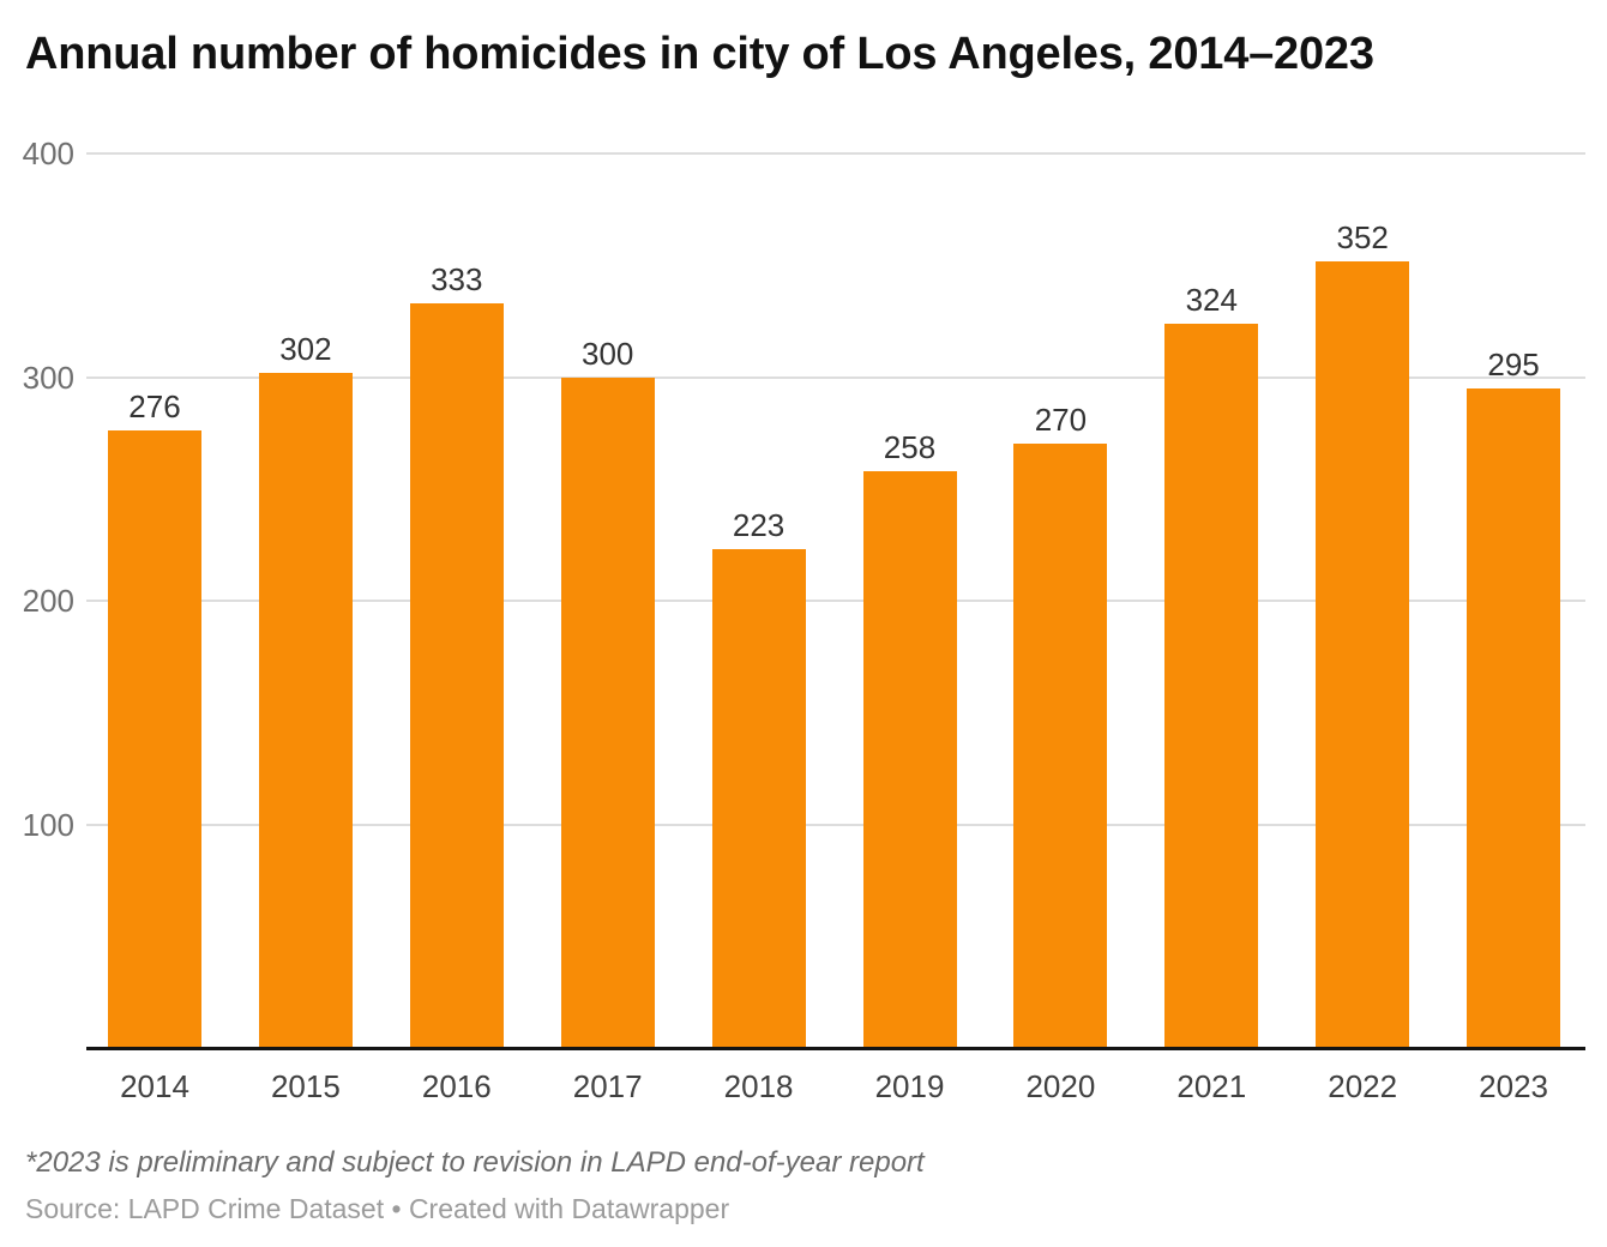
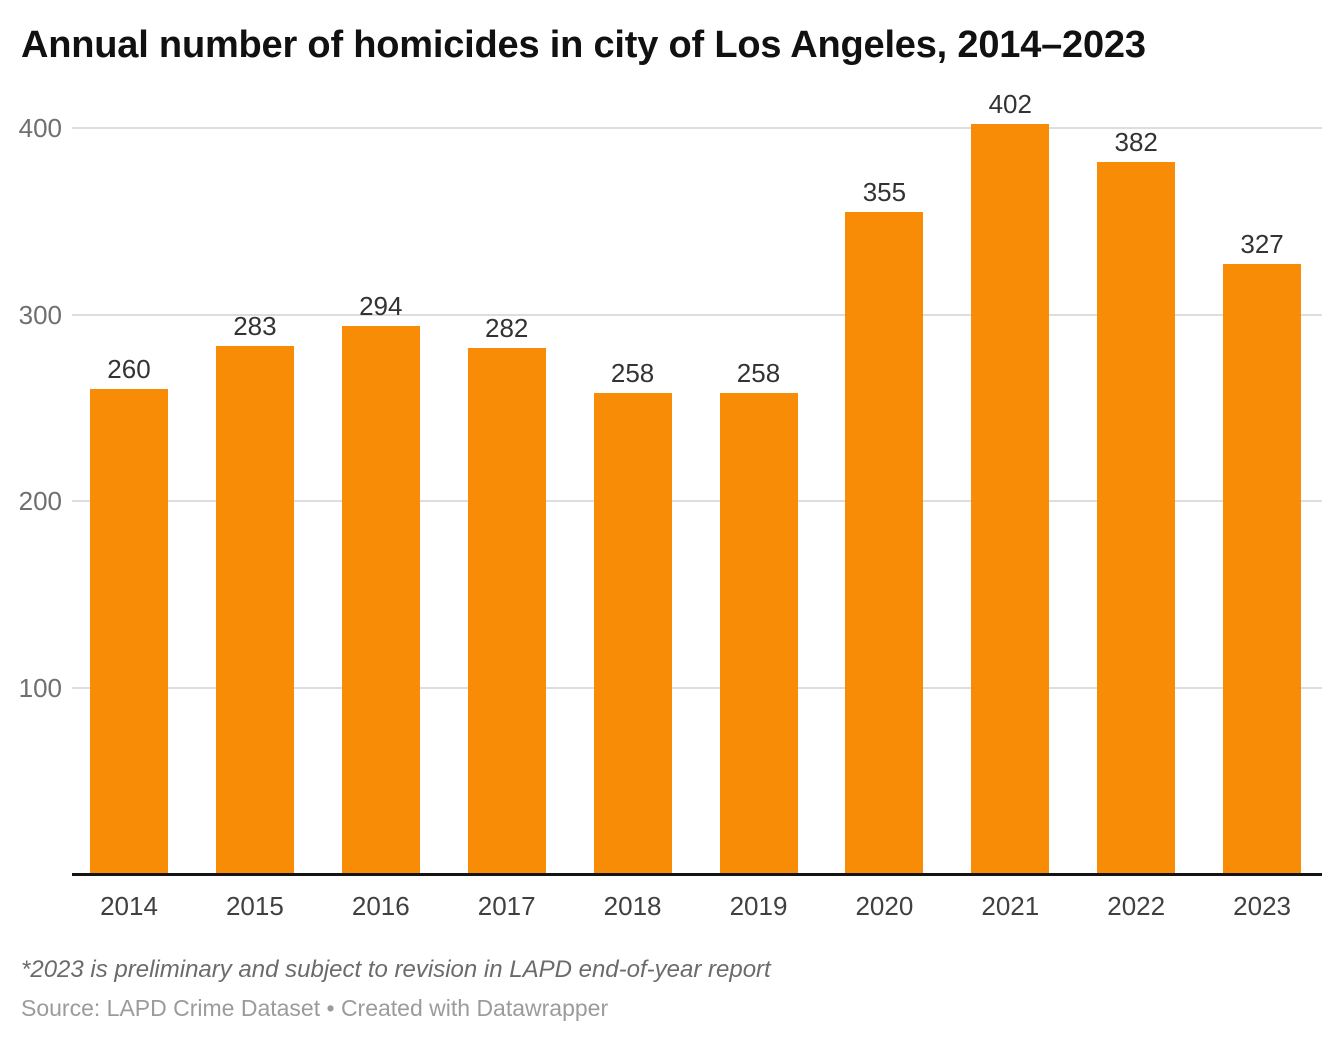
2014: 276 -> 260
2015: 302 -> 283
2016: 333 -> 294
2017: 300 -> 282
2018: 223 -> 258
2020: 270 -> 355
2021: 324 -> 402
2022: 352 -> 382
2023: 295 -> 327
